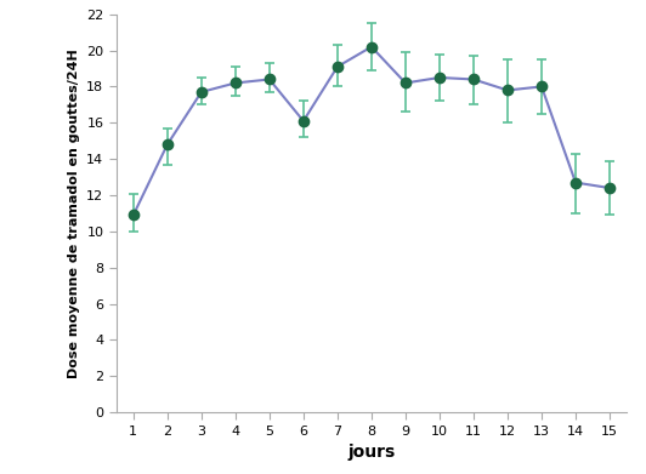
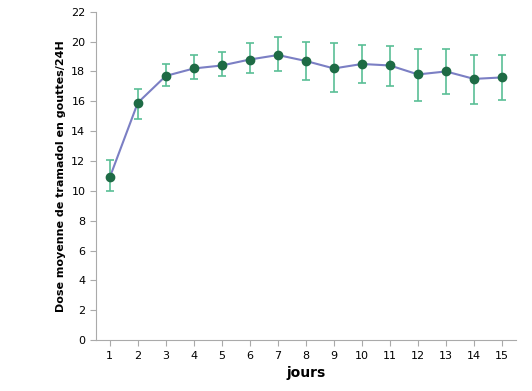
2: 14.8 -> 15.9
6: 16.1 -> 18.8
8: 20.2 -> 18.7
14: 12.7 -> 17.5
15: 12.4 -> 17.6
